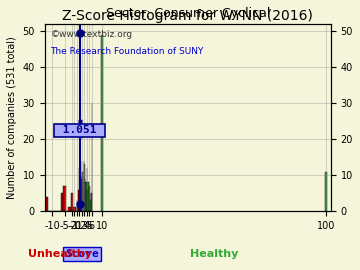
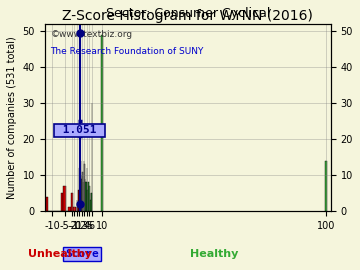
100: 11 -> 14
